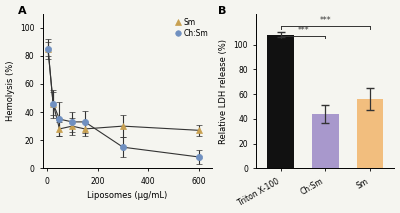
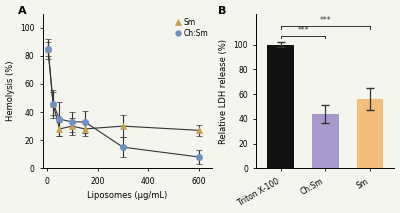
Triton X-100: 108 -> 100
